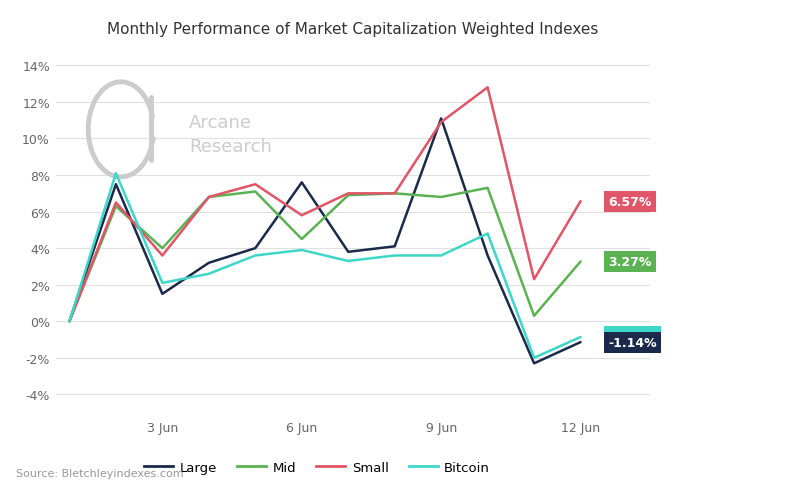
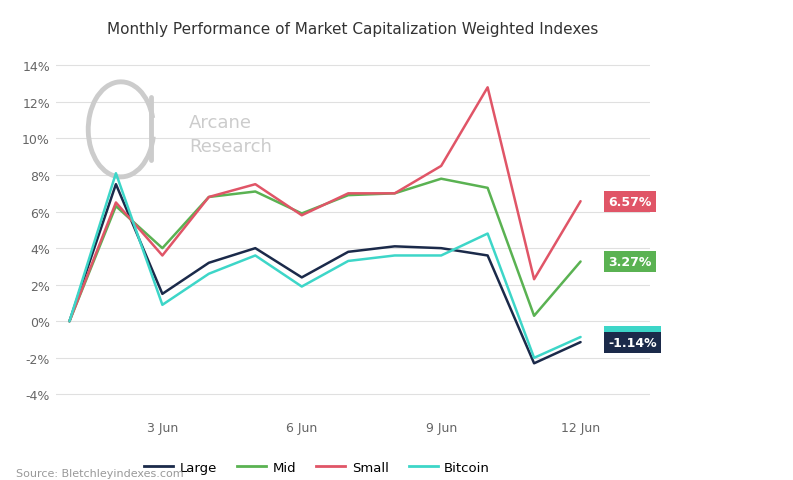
Bitcoin/3 Jun: 2.1% -> 0.9%
Large/6 Jun: 7.6% -> 2.4%
Mid/6 Jun: 4.5% -> 5.9%
Bitcoin/6 Jun: 3.9% -> 1.9%
Large/9 Jun: 11.1% -> 4.0%
Mid/9 Jun: 6.8% -> 7.8%
Small/9 Jun: 10.9% -> 8.5%
